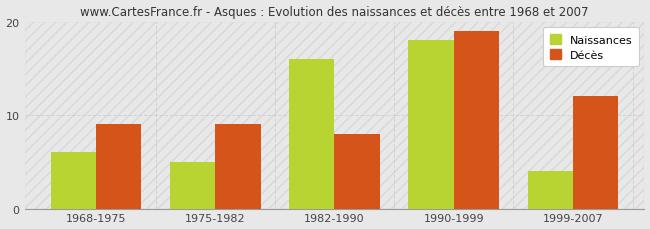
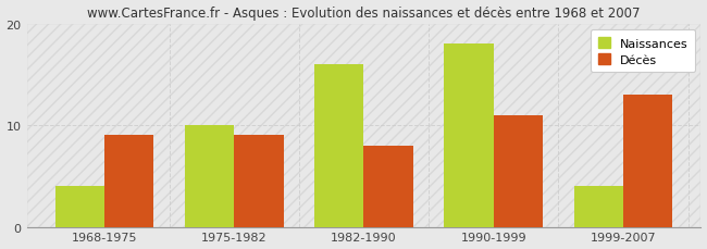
Naissances/1968-1975: 6 -> 4
Naissances/1975-1982: 5 -> 10
Décès/1990-1999: 19 -> 11
Décès/1999-2007: 12 -> 13
